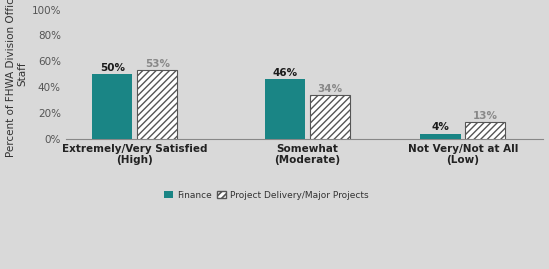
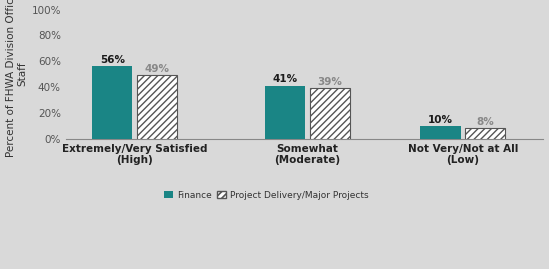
Finance/Extremely/Very Satisfied (High): 50% -> 56%
Project Delivery/Major Projects/Extremely/Very Satisfied (High): 53% -> 49%
Finance/Somewhat (Moderate): 46% -> 41%
Project Delivery/Major Projects/Somewhat (Moderate): 34% -> 39%
Finance/Not Very/Not at All (Low): 4% -> 10%
Project Delivery/Major Projects/Not Very/Not at All (Low): 13% -> 8%
